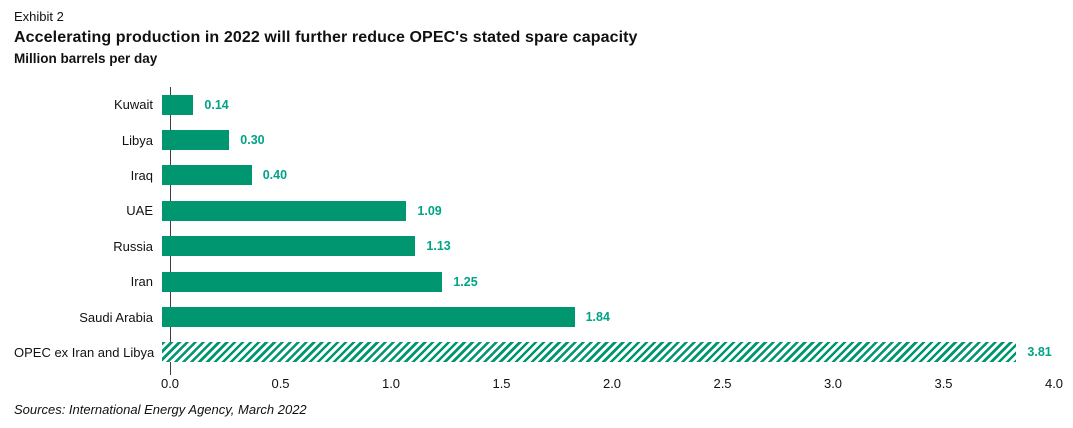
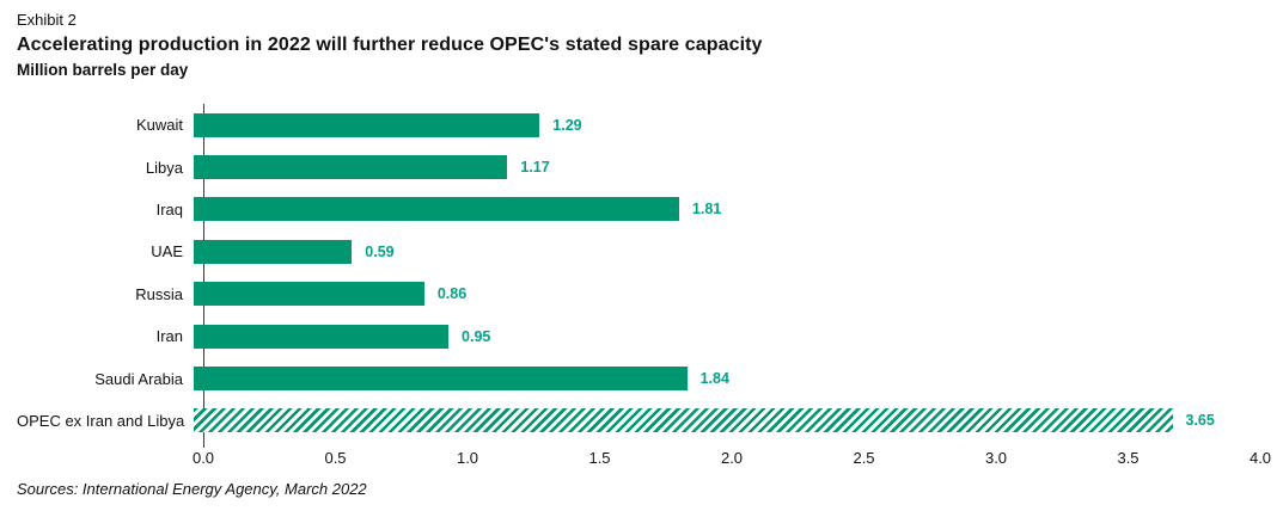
Kuwait: 0.14 -> 1.29
Libya: 0.30 -> 1.17
Iraq: 0.40 -> 1.81
UAE: 1.09 -> 0.59
Russia: 1.13 -> 0.86
Iran: 1.25 -> 0.95
OPEC ex Iran and Libya: 3.81 -> 3.65
